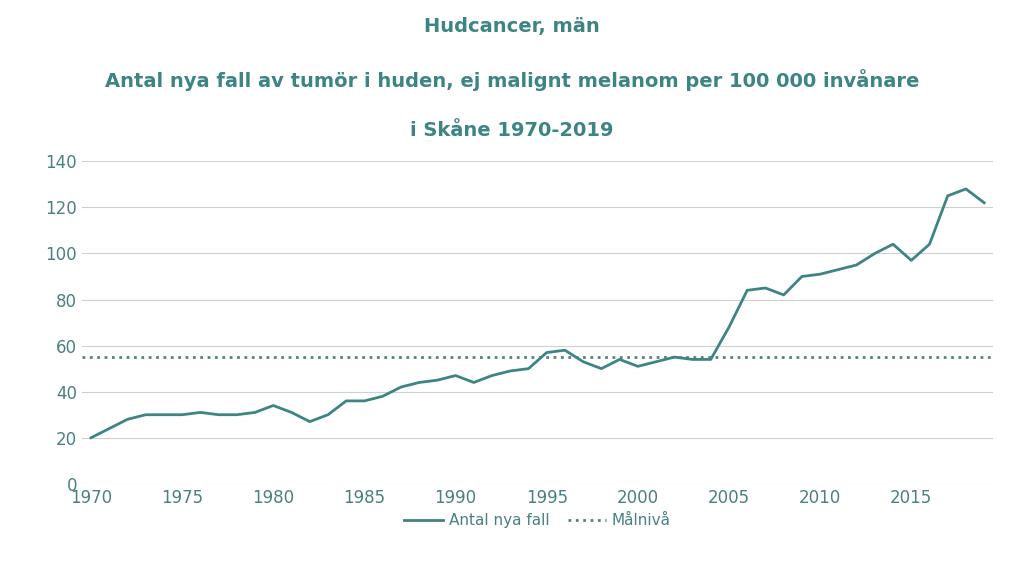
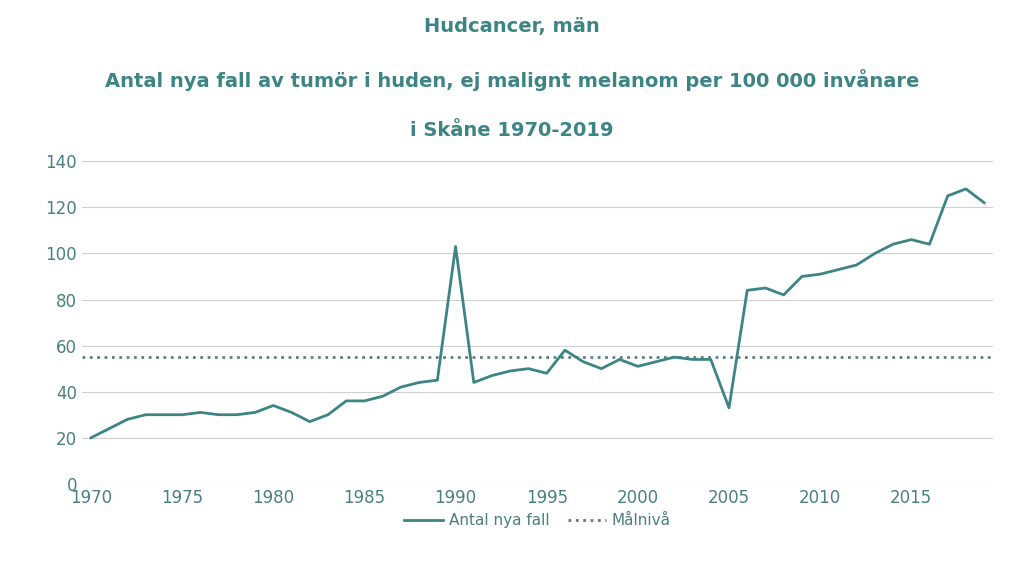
1990: 47 -> 103
1995: 57 -> 48
2005: 68 -> 33
2015: 97 -> 106
